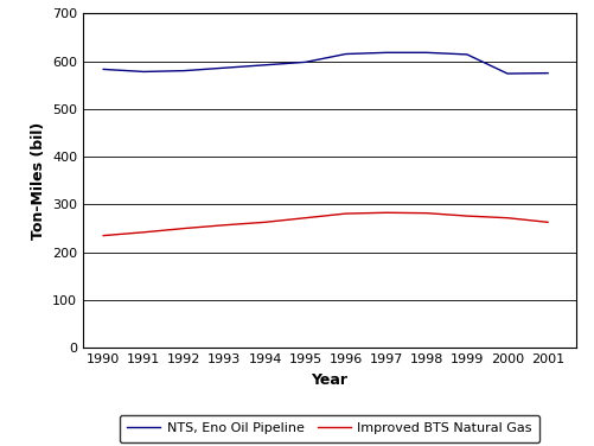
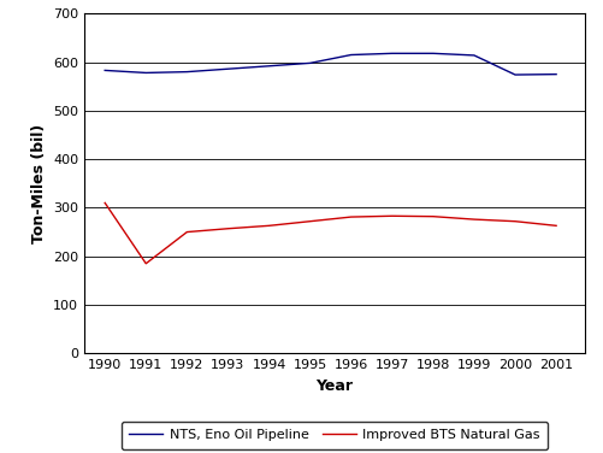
Improved BTS Natural Gas/1990: 235 -> 310
Improved BTS Natural Gas/1991: 242 -> 185
